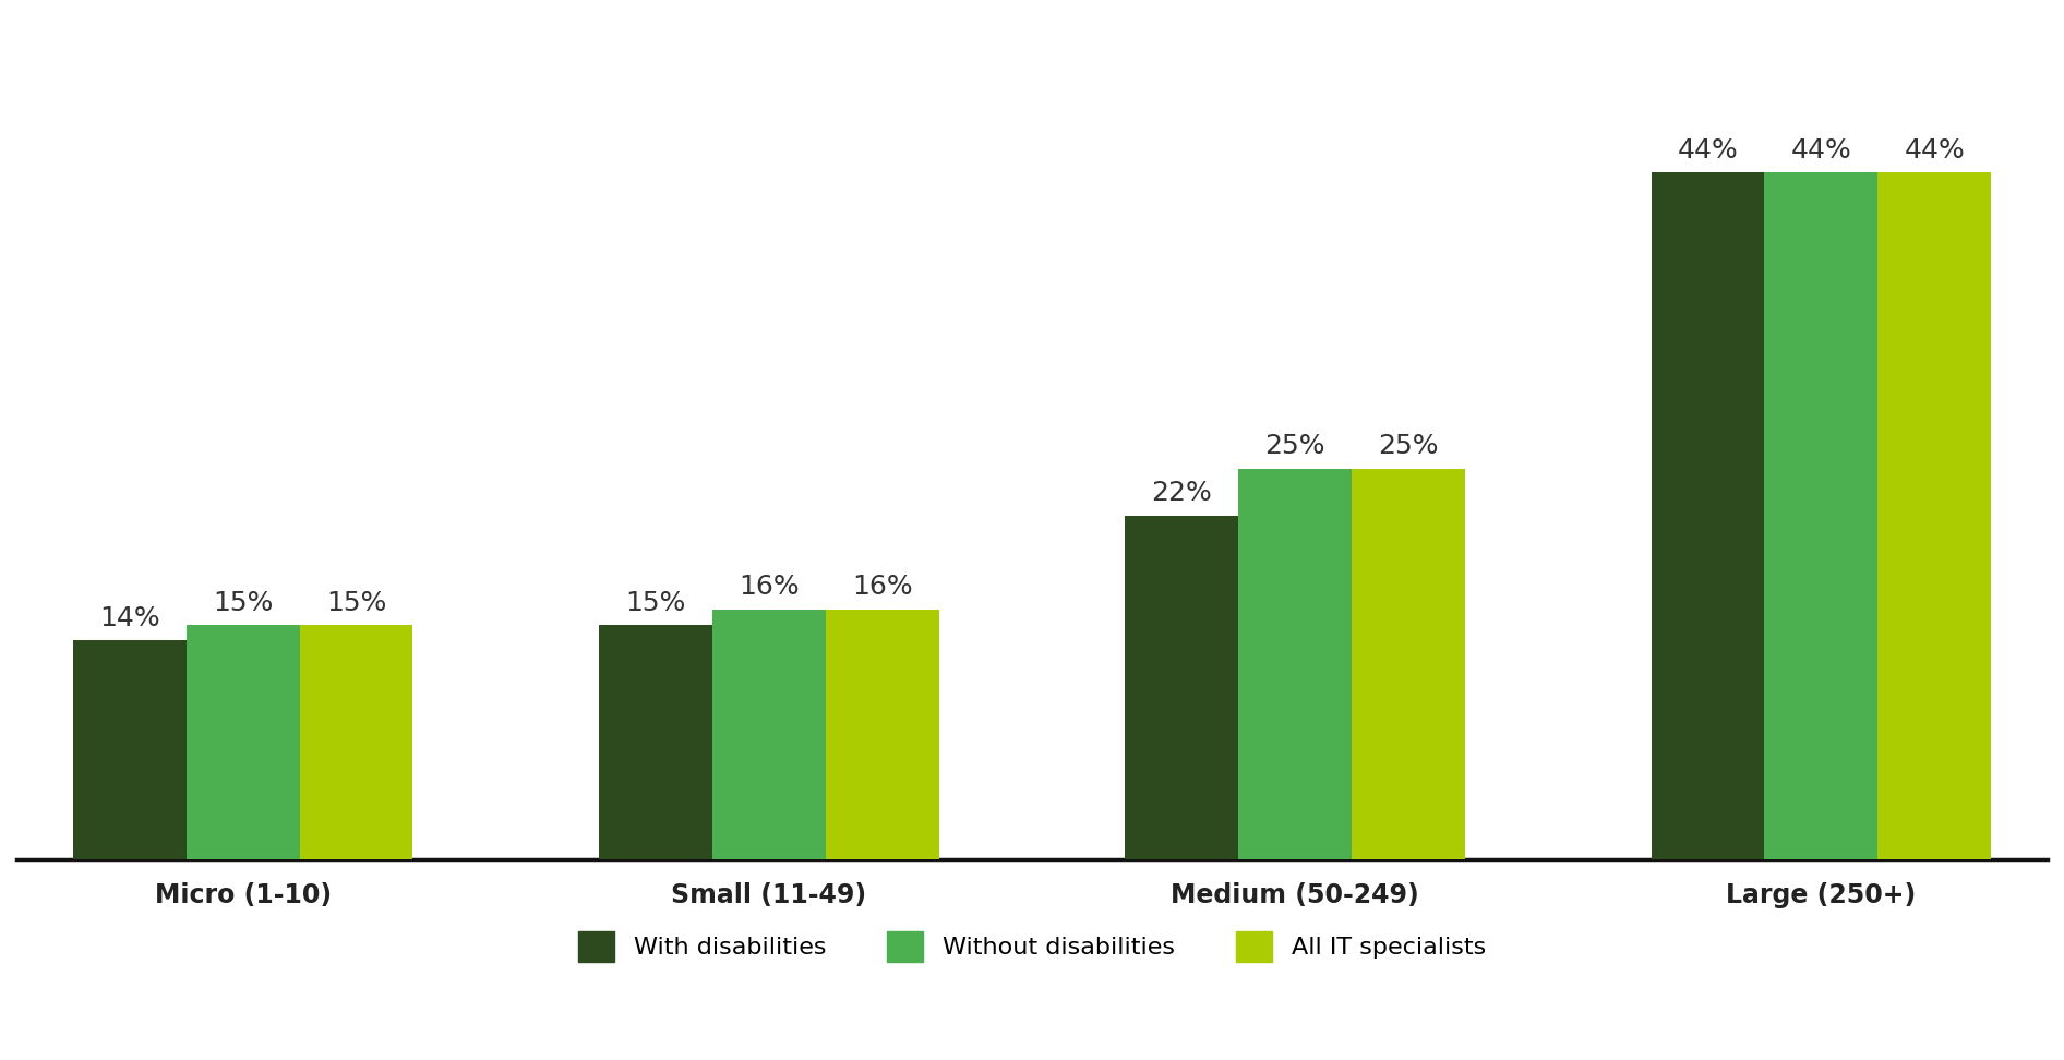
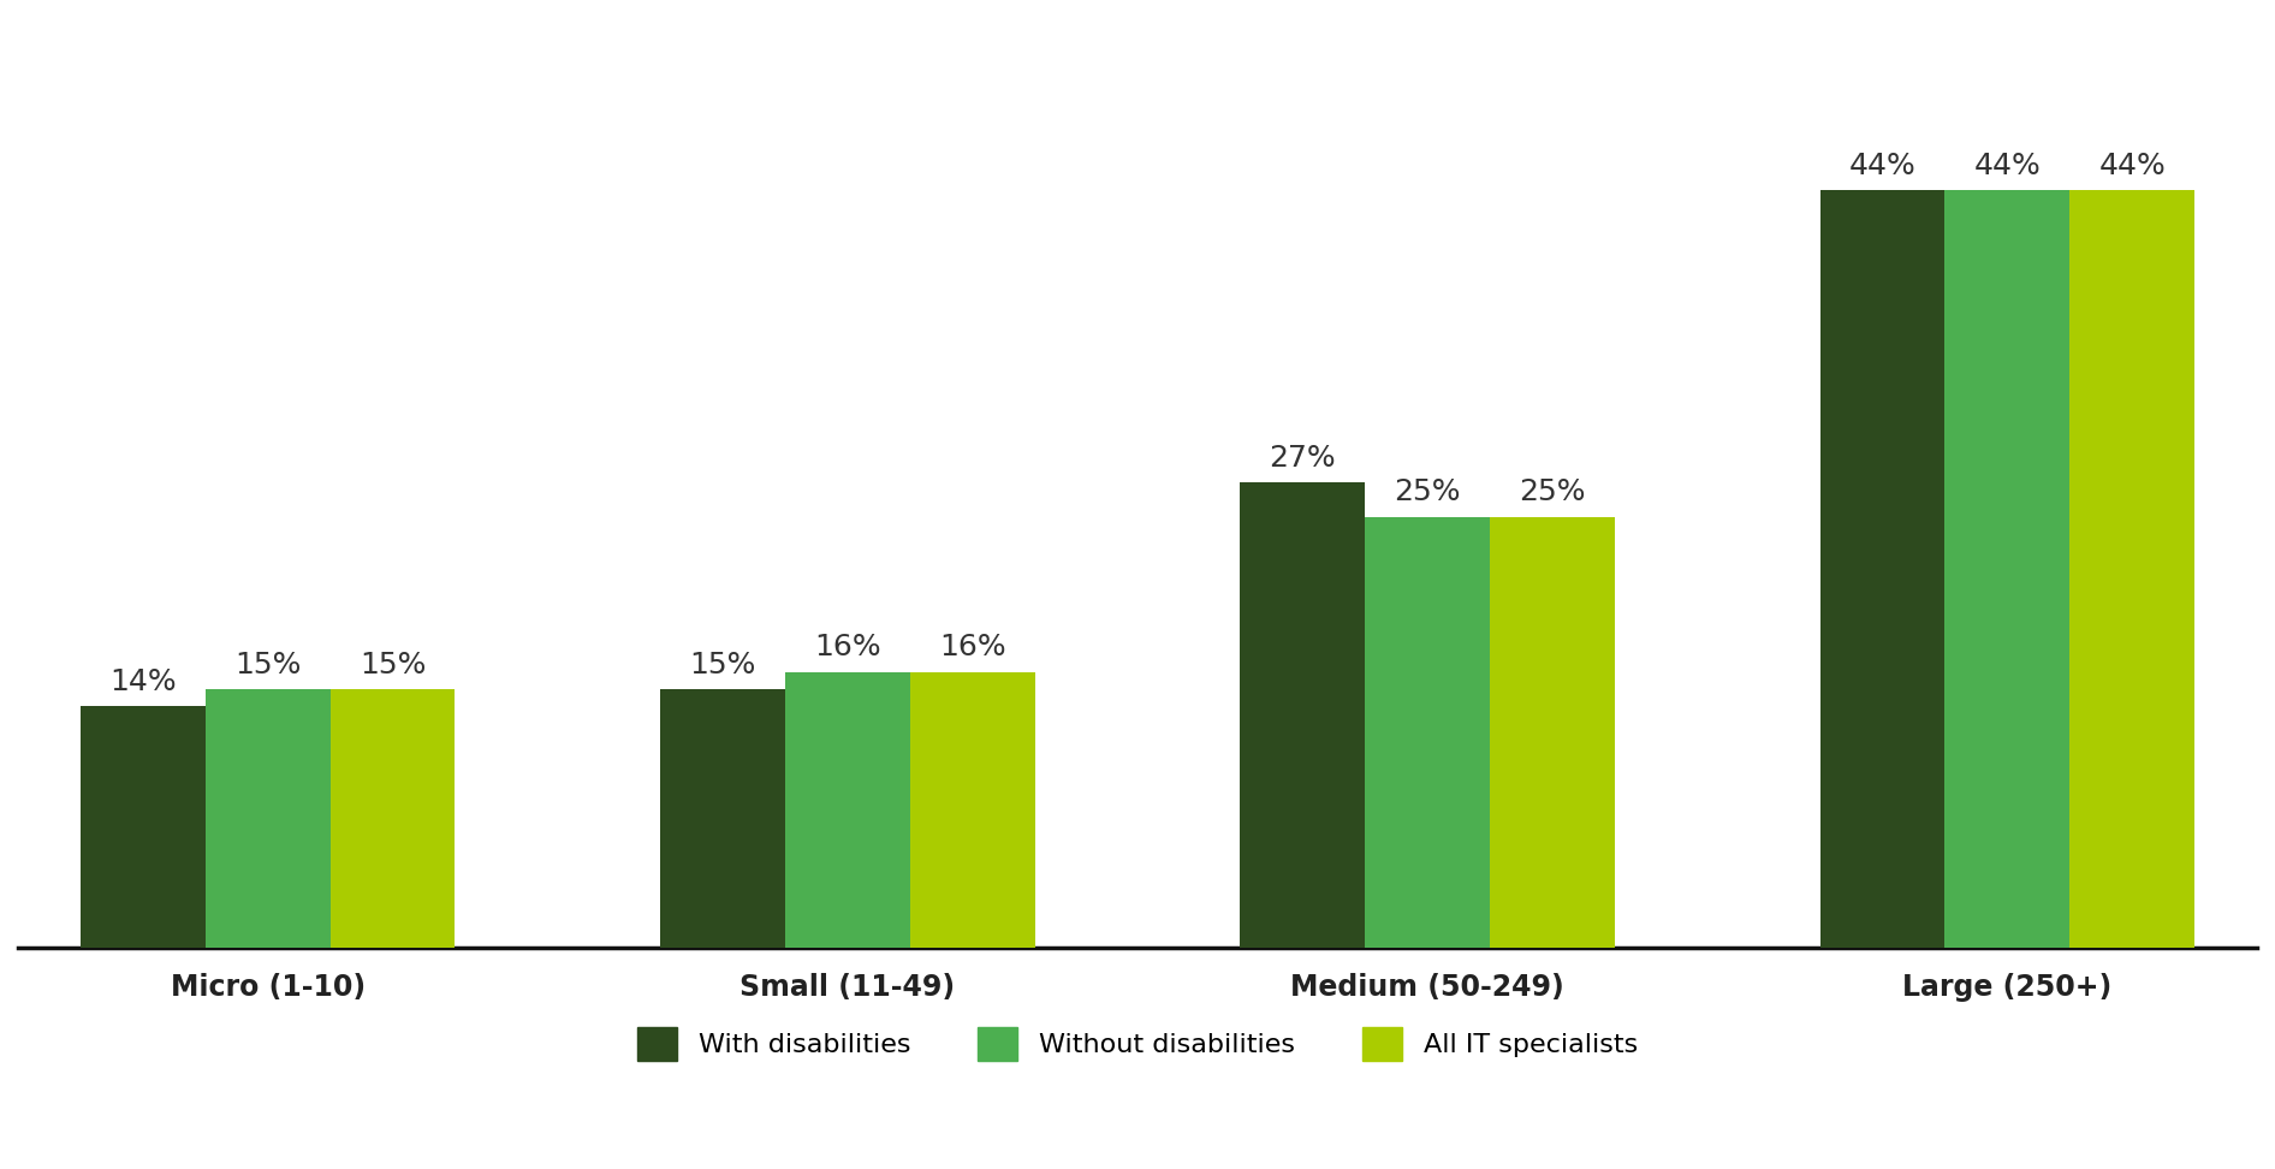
With disabilities/Medium (50-249): 22% -> 27%
